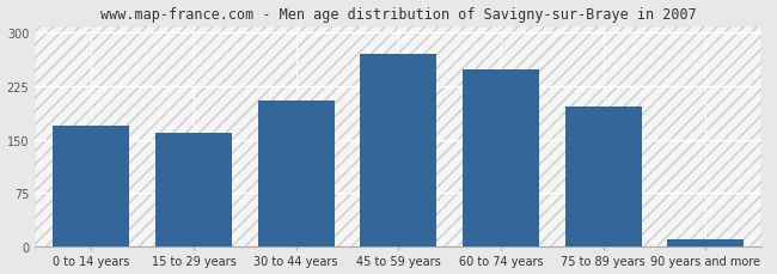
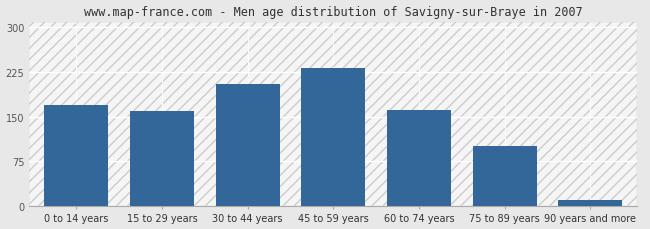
45 to 59 years: 270 -> 232
60 to 74 years: 248 -> 161
75 to 89 years: 196 -> 100
